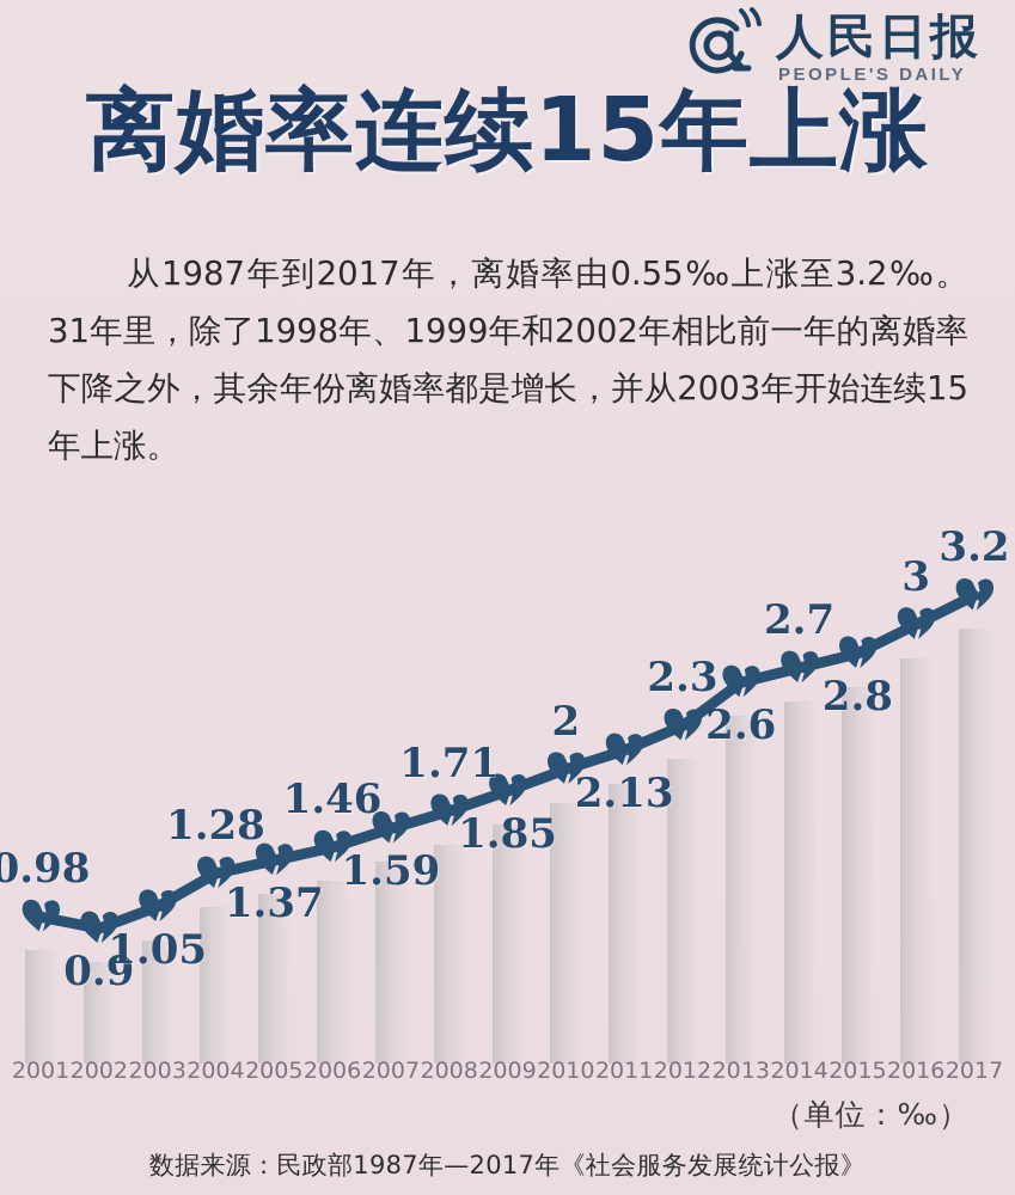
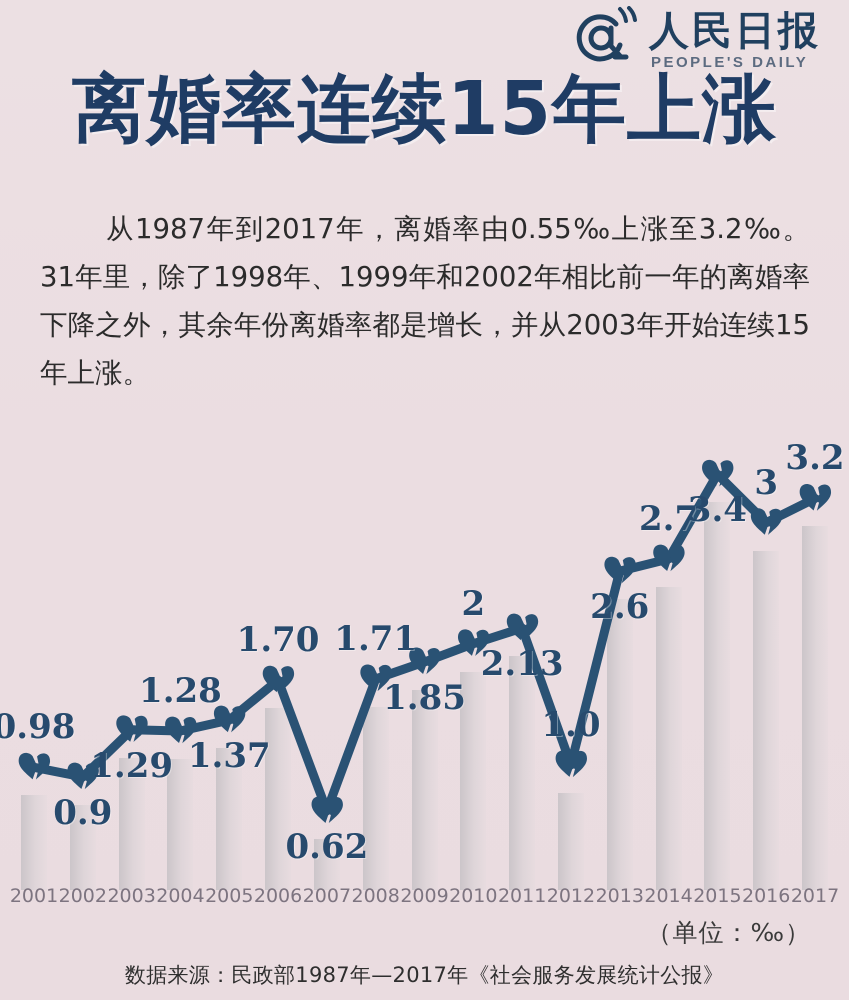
2003: 1.05 -> 1.29
2006: 1.46 -> 1.70
2007: 1.59 -> 0.62
2012: 2.3 -> 1.0
2015: 2.8 -> 3.4
